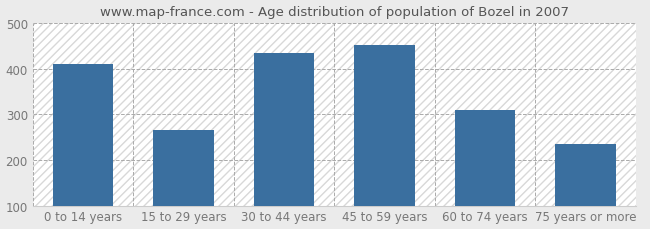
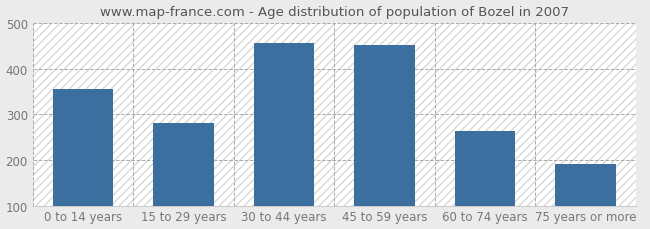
0 to 14 years: 410 -> 355
15 to 29 years: 265 -> 280
30 to 44 years: 435 -> 457
60 to 74 years: 310 -> 263
75 years or more: 235 -> 190
